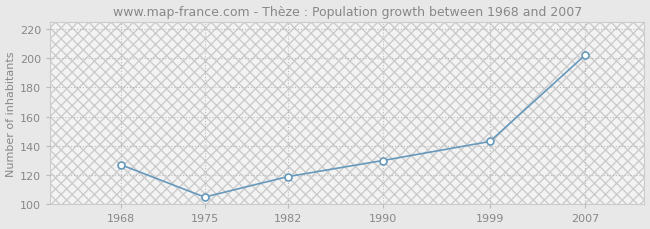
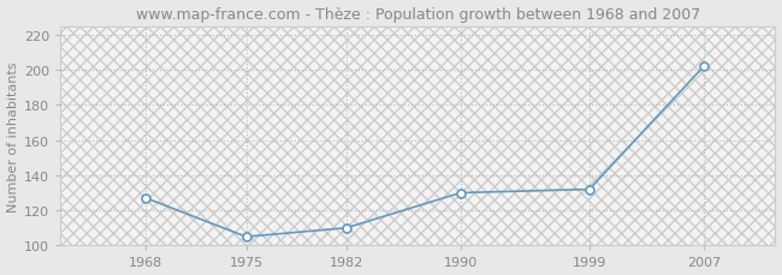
1982: 119 -> 110
1999: 143 -> 132
